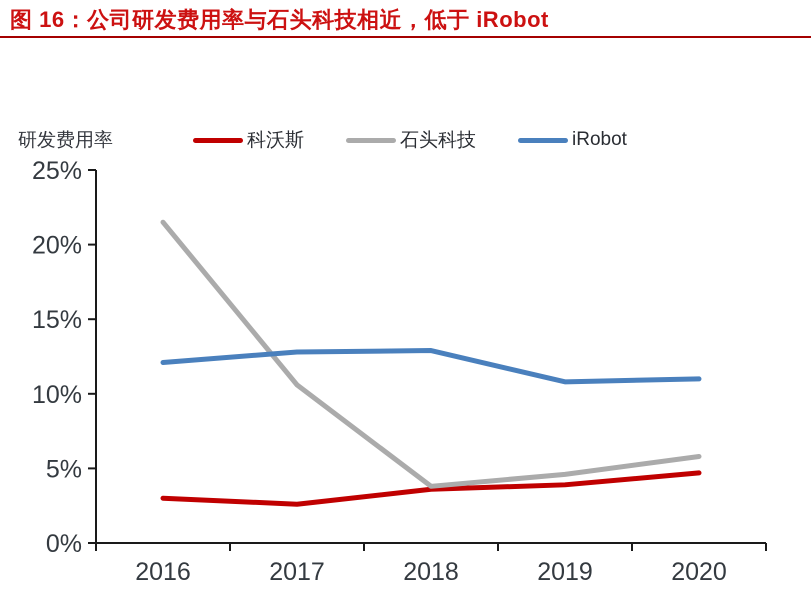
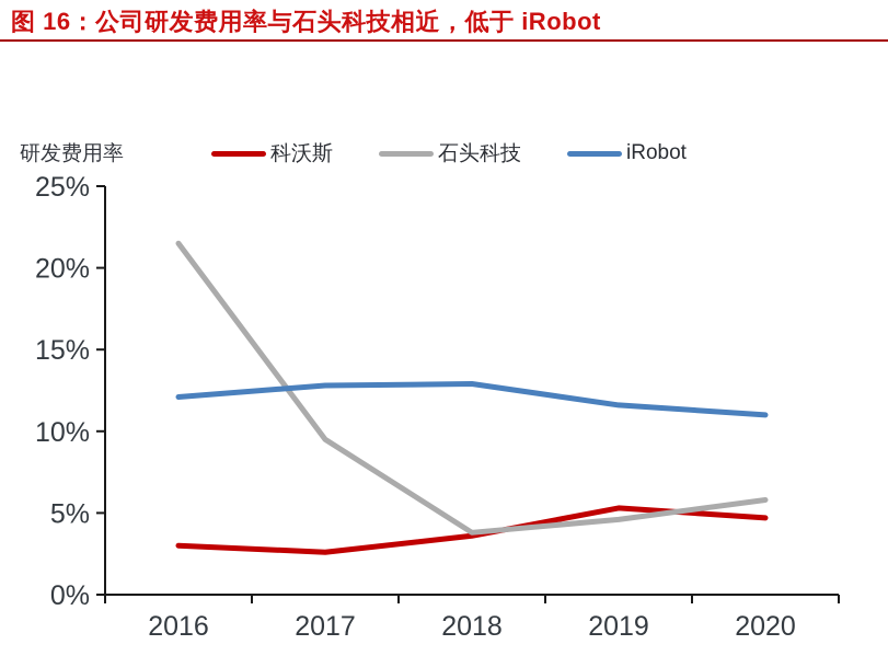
石头科技/2017: 10.6% -> 9.5%
科沃斯/2019: 3.9% -> 5.3%
iRobot/2019: 10.8% -> 11.6%
